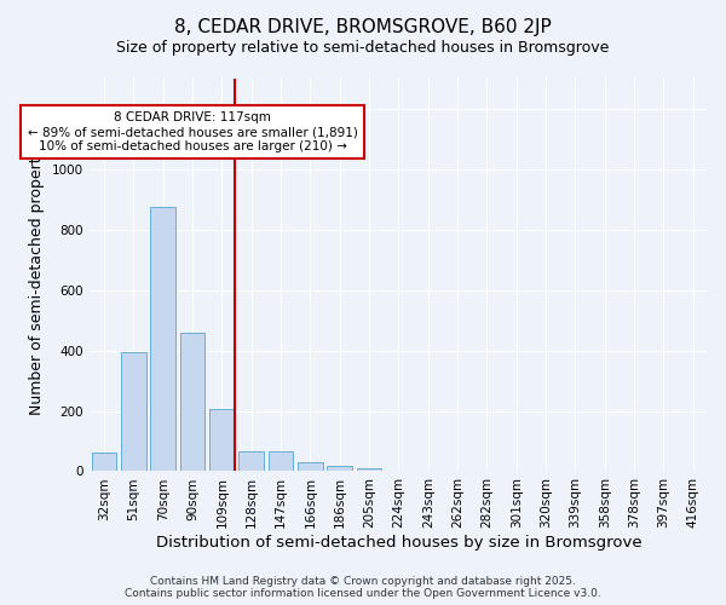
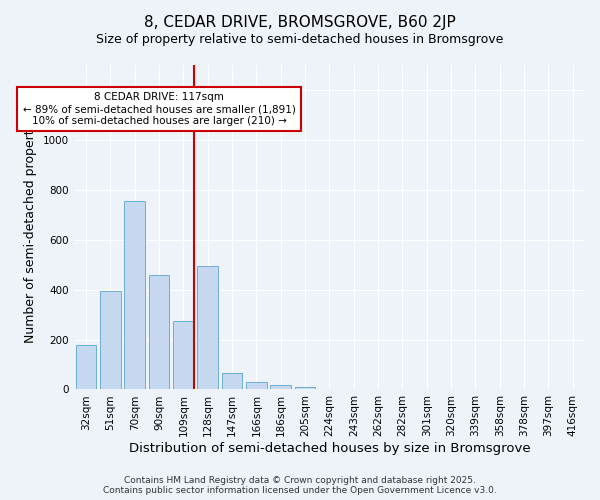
32sqm: 60 -> 180
70sqm: 875 -> 755
109sqm: 205 -> 275
128sqm: 65 -> 495
